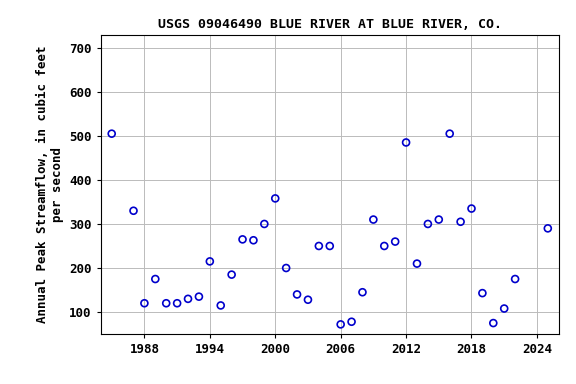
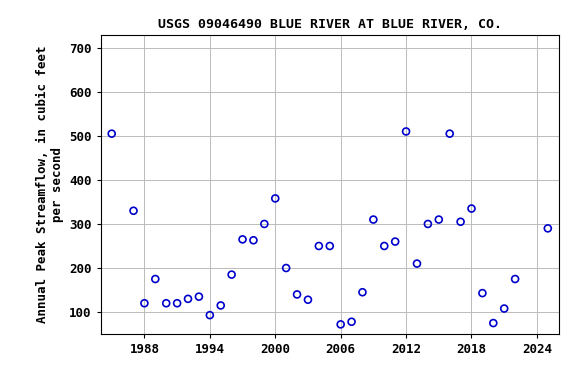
1994: 215 -> 93
2012: 485 -> 510
